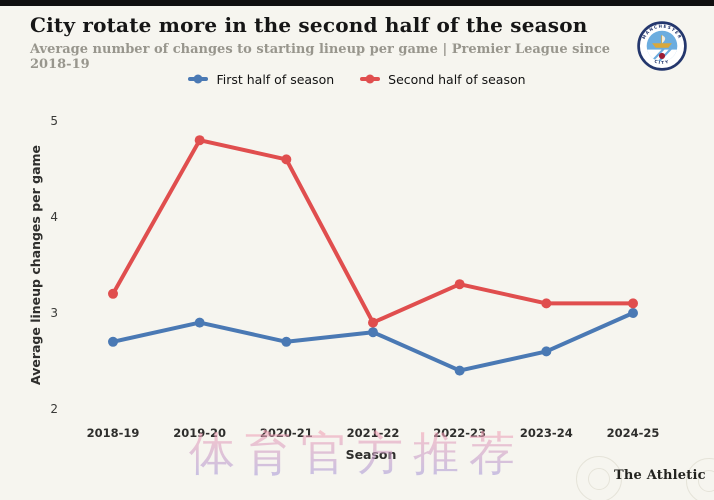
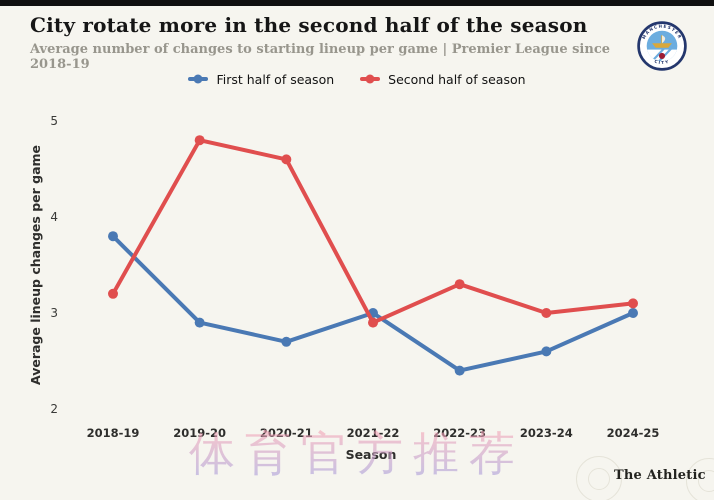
First half of season/2018-19: 2.7 -> 3.8
First half of season/2021-22: 2.8 -> 3.0
Second half of season/2023-24: 3.1 -> 3.0
